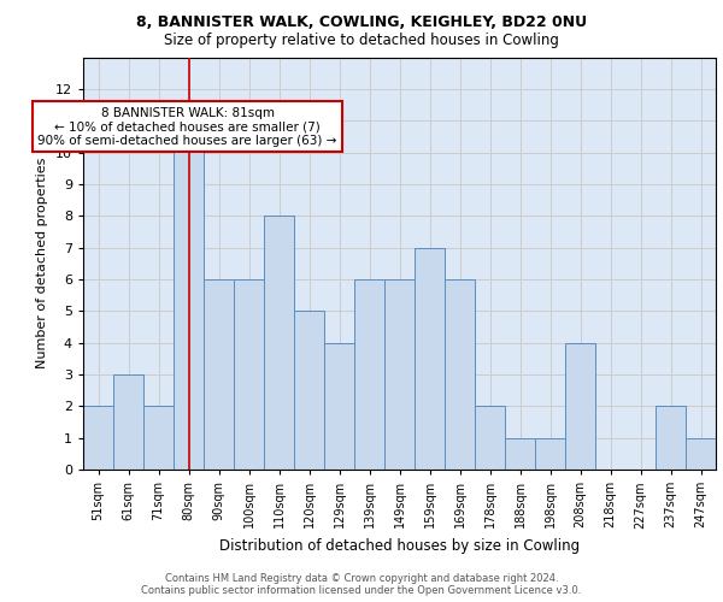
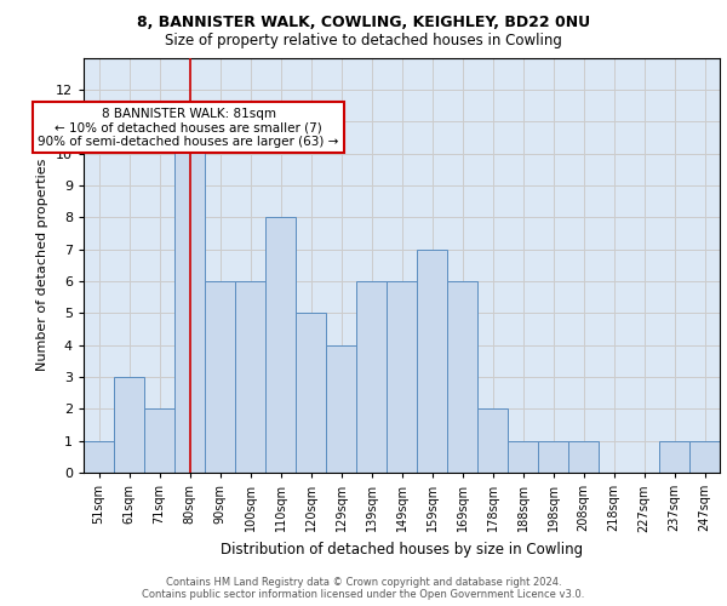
51sqm: 2 -> 1
208sqm: 4 -> 1
237sqm: 2 -> 1
